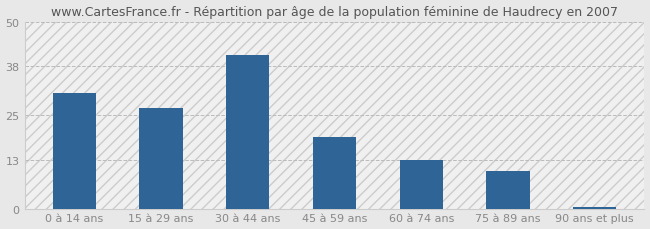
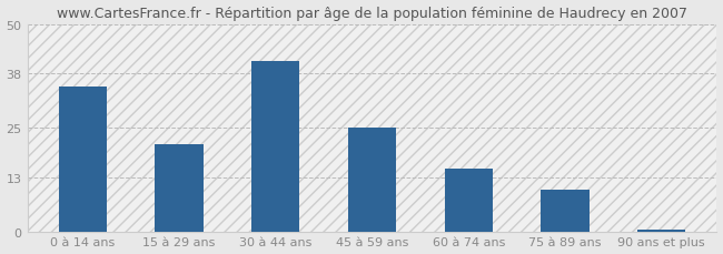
0 à 14 ans: 31.0 -> 35.0
15 à 29 ans: 27.0 -> 21.0
45 à 59 ans: 19.0 -> 25.0
60 à 74 ans: 13.0 -> 15.0
